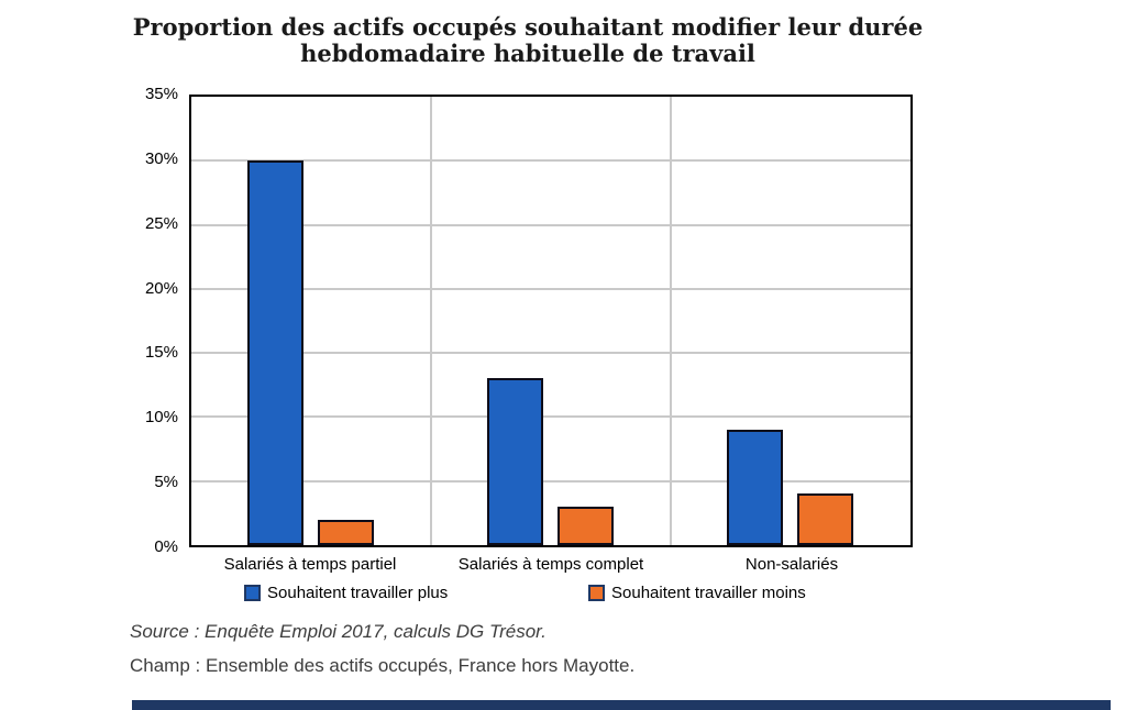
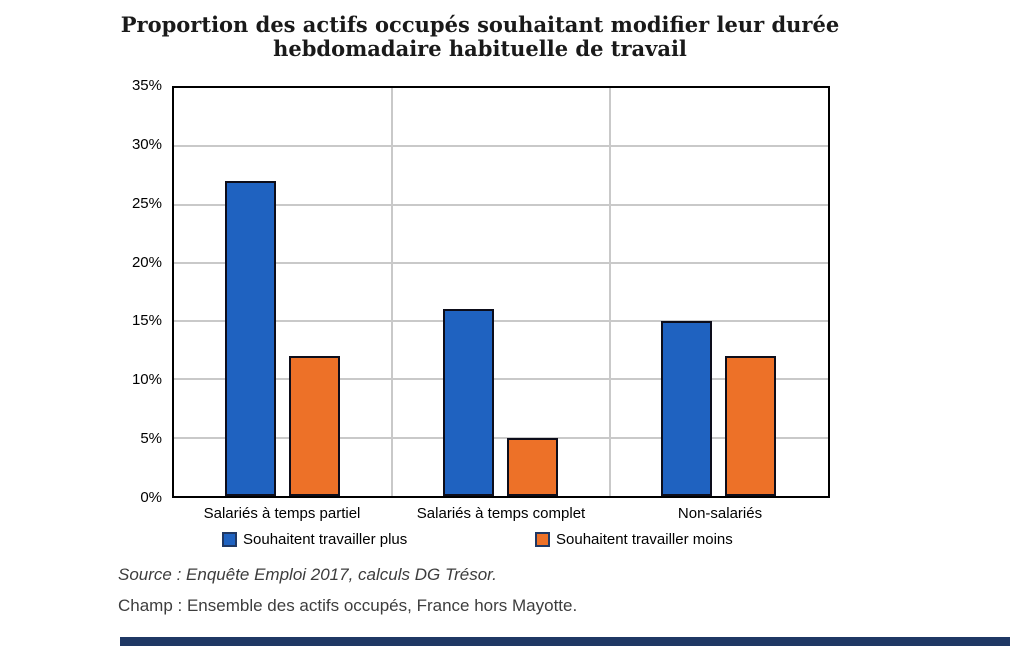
Souhaitent travailler plus/Salariés à temps partiel: 30% -> 27%
Souhaitent travailler moins/Salariés à temps partiel: 2% -> 12%
Souhaitent travailler plus/Salariés à temps complet: 13% -> 16%
Souhaitent travailler moins/Salariés à temps complet: 3% -> 5%
Souhaitent travailler plus/Non-salariés: 9% -> 15%
Souhaitent travailler moins/Non-salariés: 4% -> 12%
